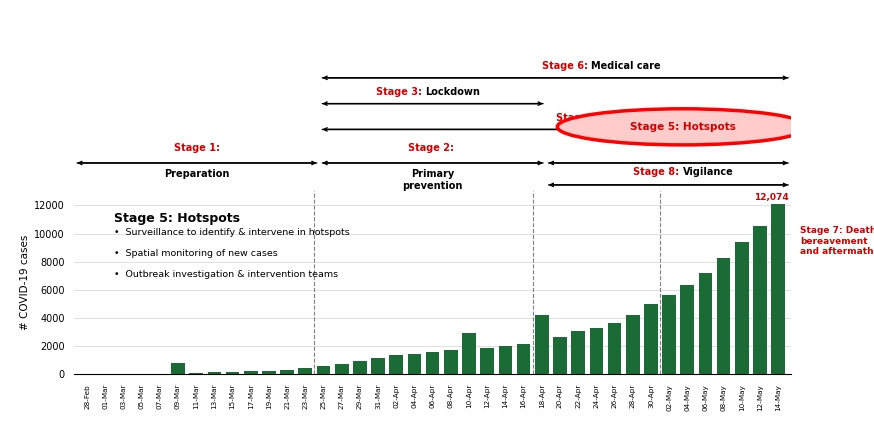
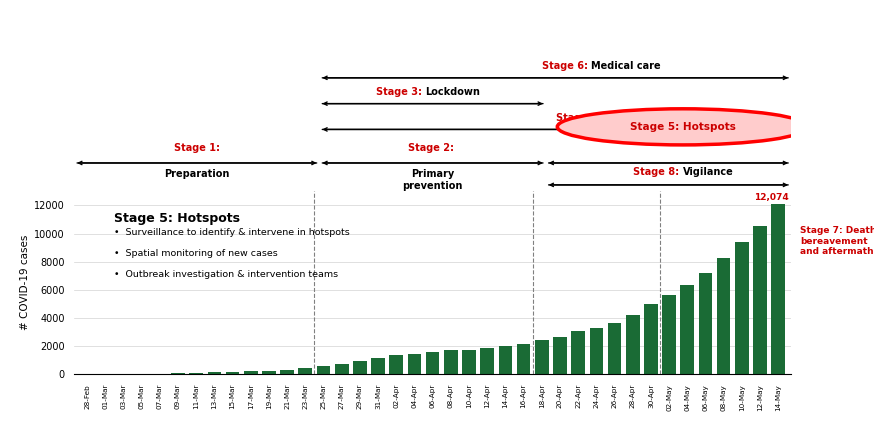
09-Mar: 800 -> 100
10-Apr: 2900 -> 1700
18-Apr: 4200 -> 2400
